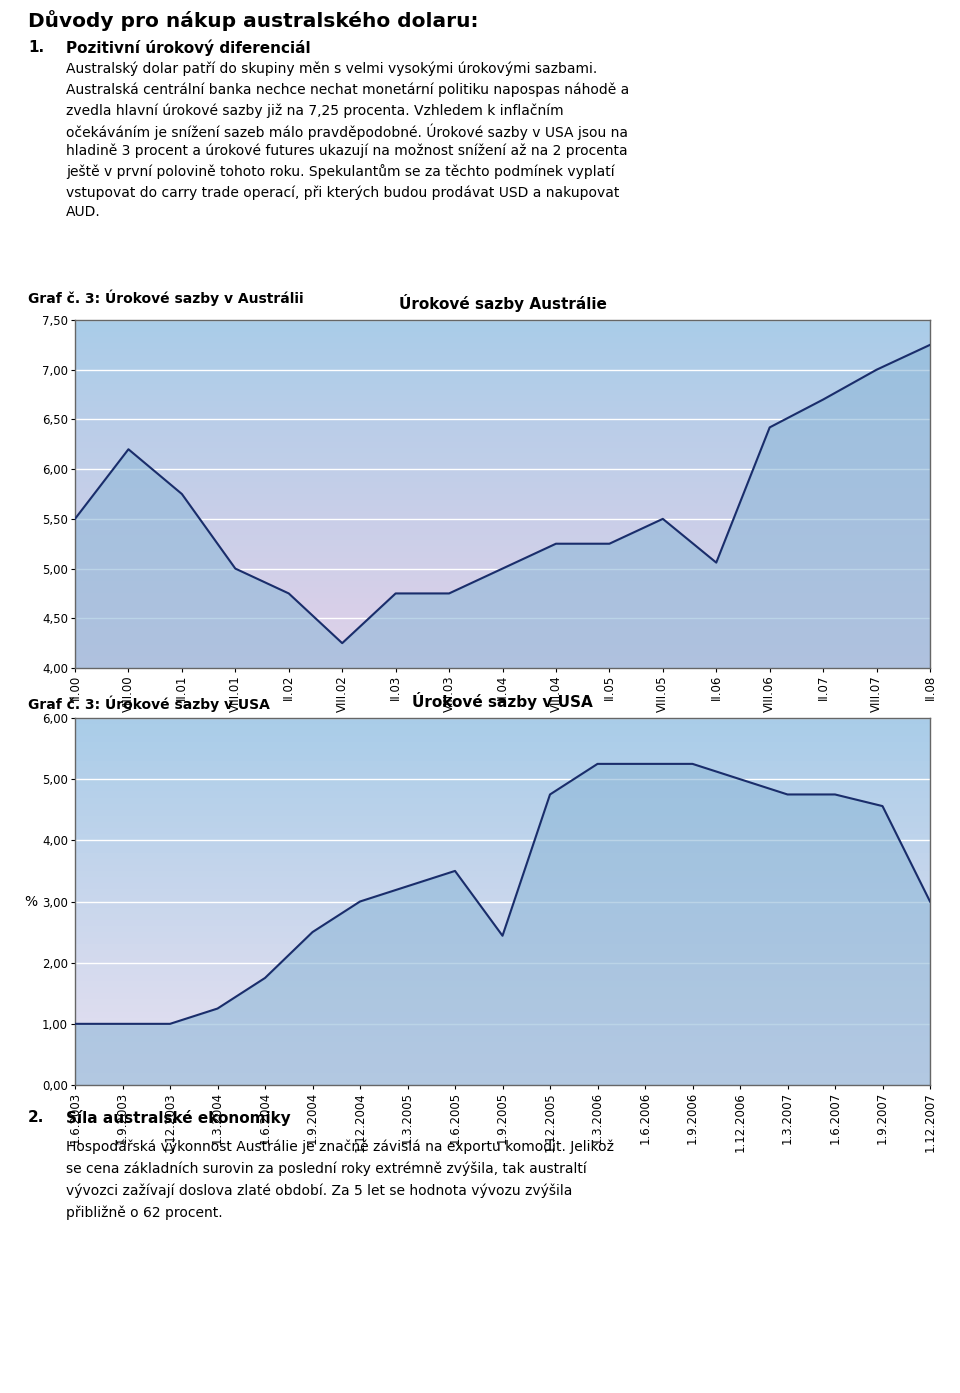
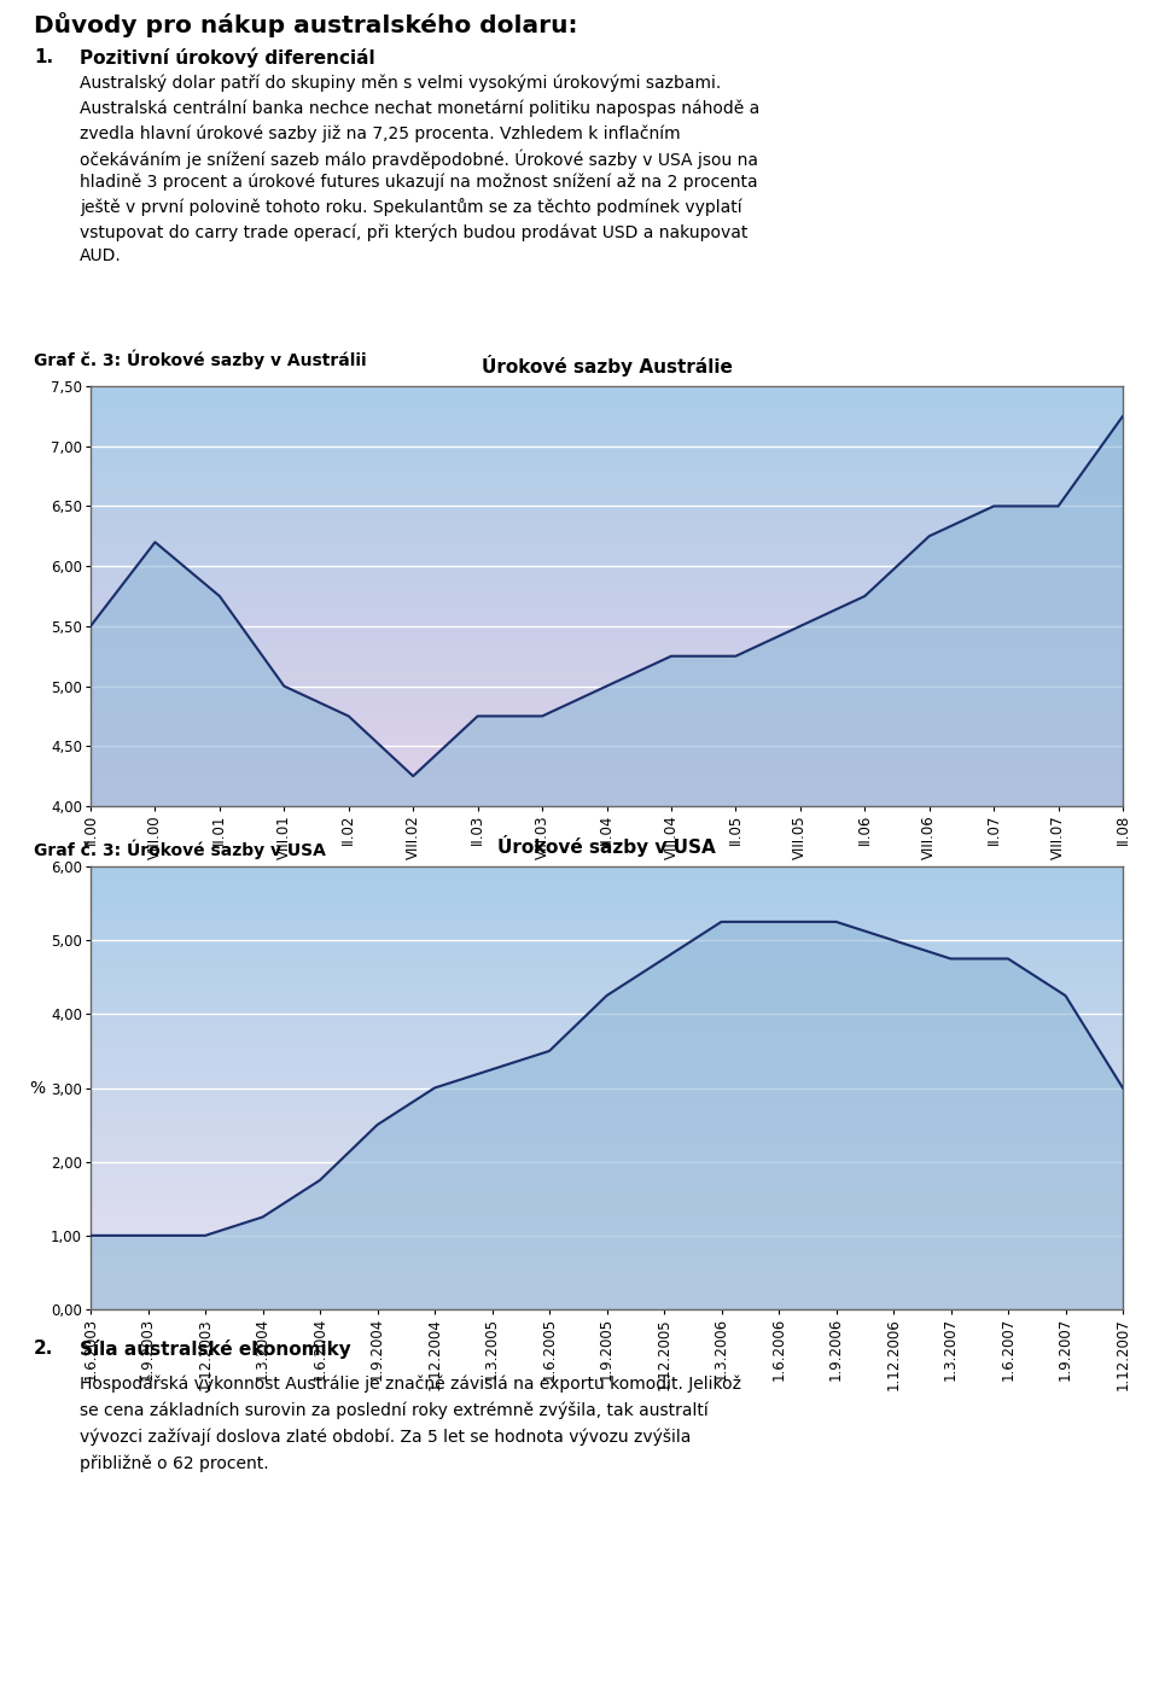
Úrokové sazby Austrálie/II.06: 5,06 -> 5,75
Úrokové sazby Austrálie/VIII.06: 6,42 -> 6,25
Úrokové sazby Austrálie/II.07: 6,70 -> 6,50
Úrokové sazby Austrálie/VIII.07: 7,00 -> 6,50
Úrokové sazby v USA/1.9.2005: 2,44 -> 4,25
Úrokové sazby v USA/1.9.2007: 4,56 -> 4,25
